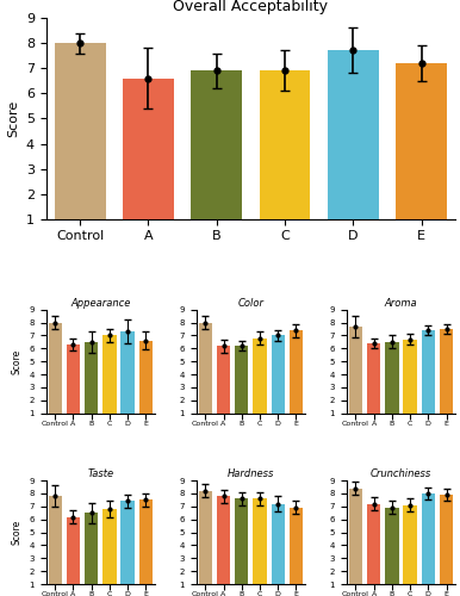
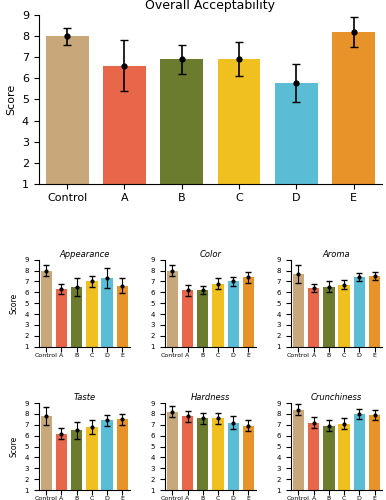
Overall Acceptability/D: 7.7 -> 5.8
Overall Acceptability/E: 7.2 -> 8.2
